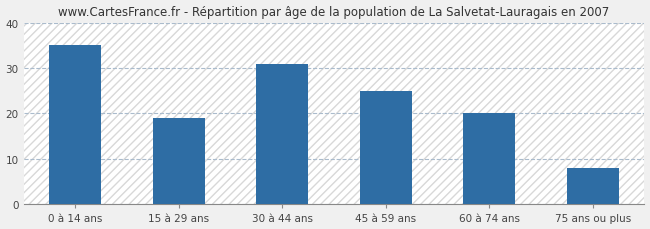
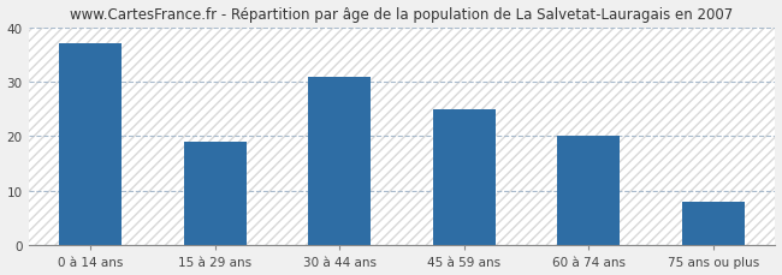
0 à 14 ans: 35 -> 37
